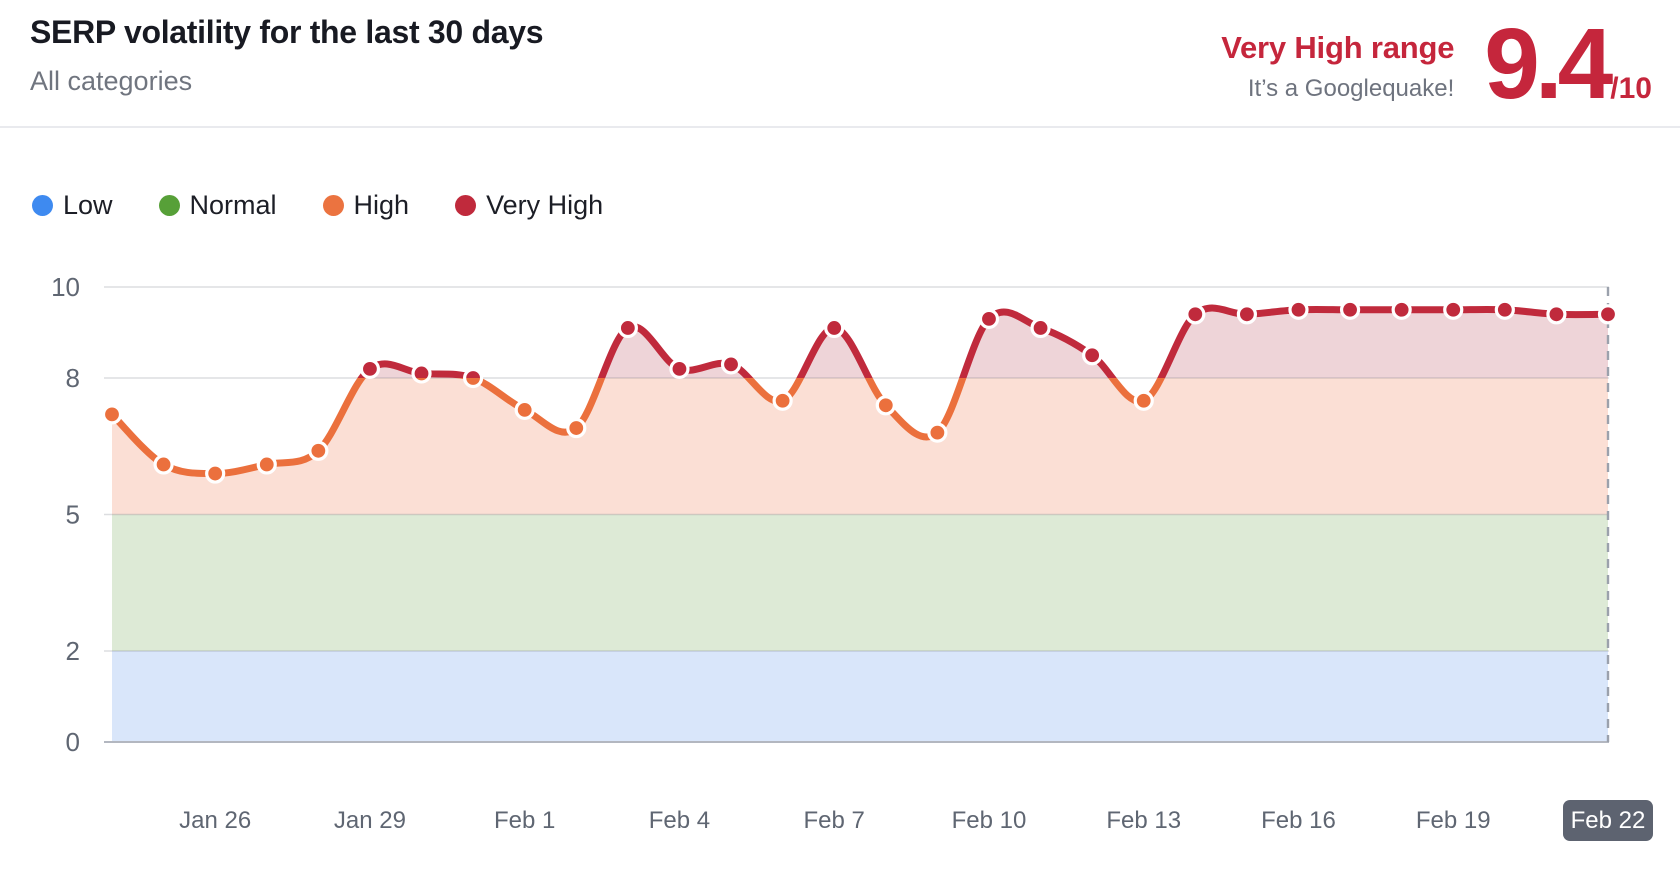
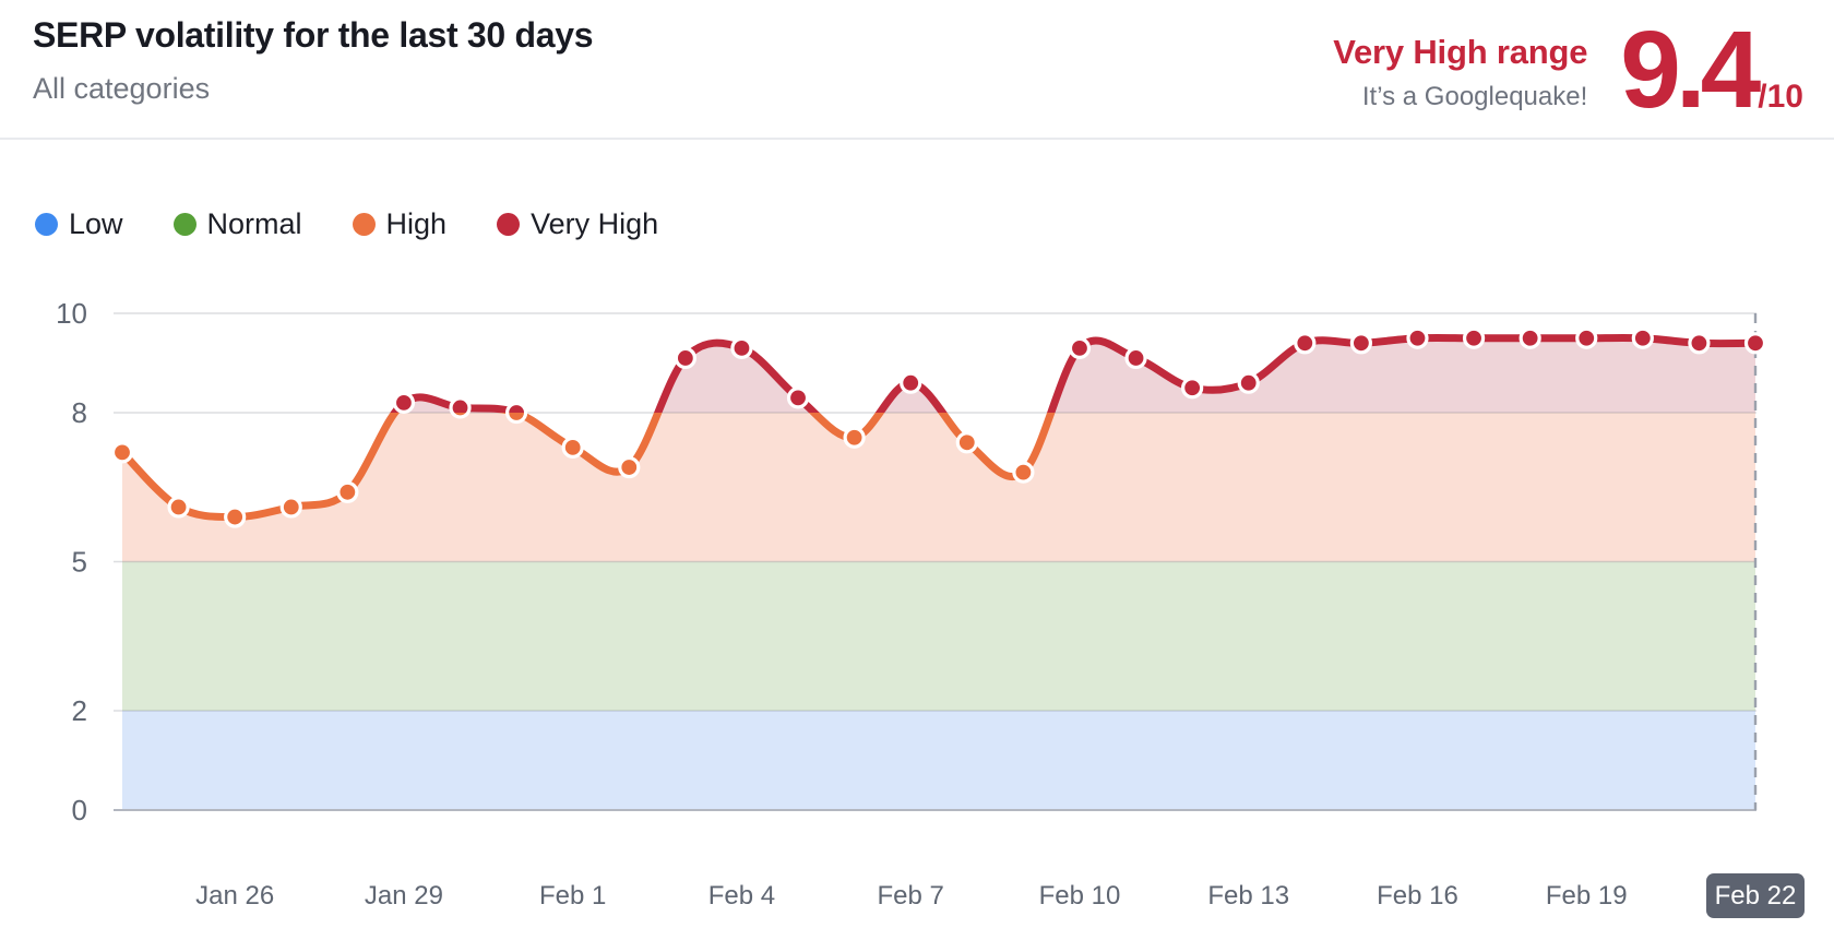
Feb 4: 8.2 -> 9.3
Feb 7: 9.1 -> 8.6
Feb 13: 7.5 -> 8.6
